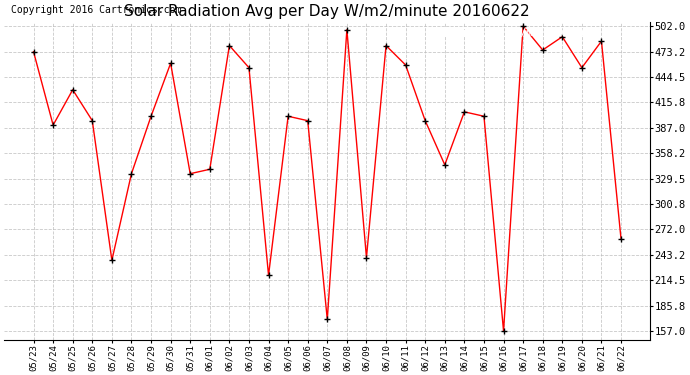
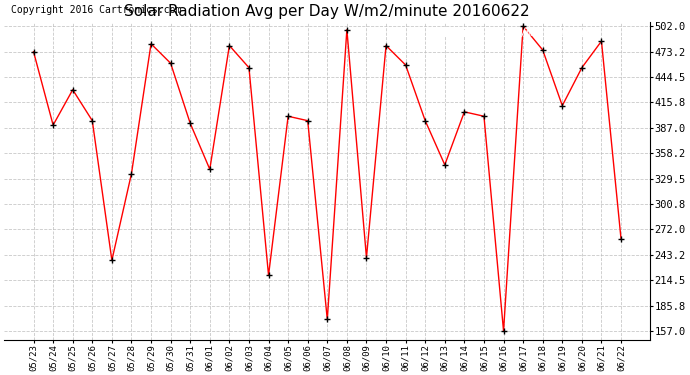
05/29: 400 -> 482
05/31: 335 -> 392
06/19: 490 -> 412
